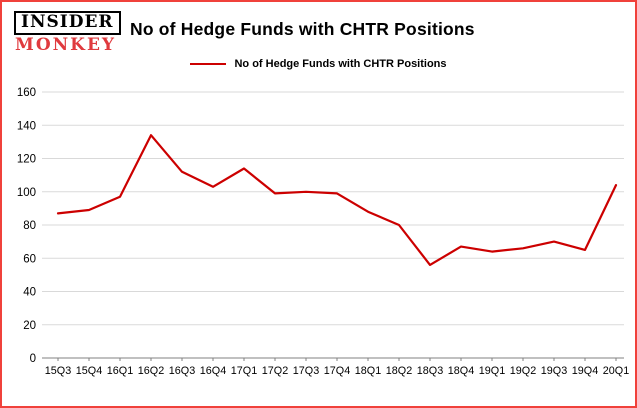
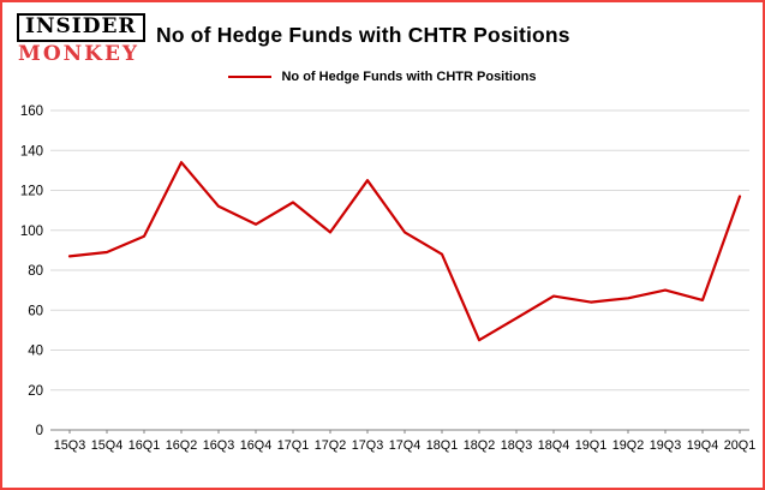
17Q3: 100 -> 125
18Q2: 80 -> 45
20Q1: 104 -> 117
